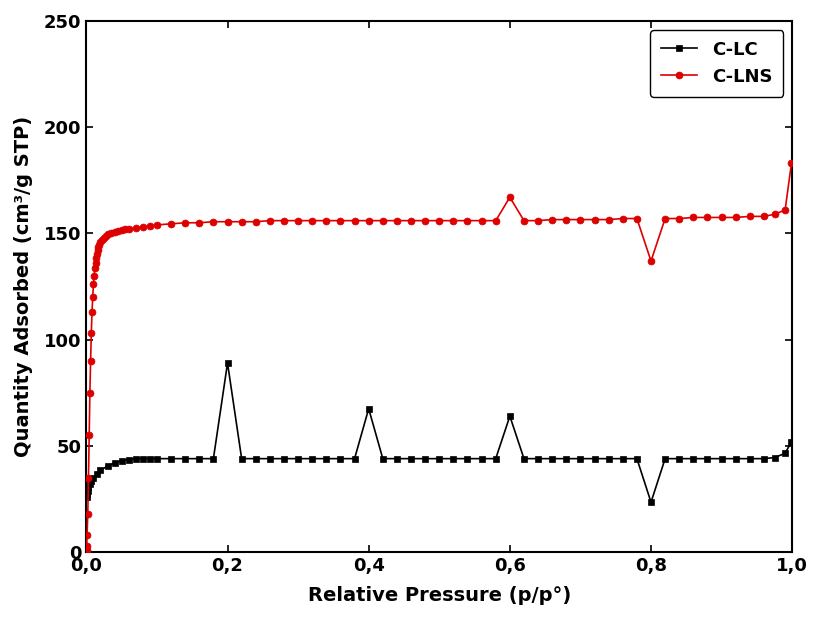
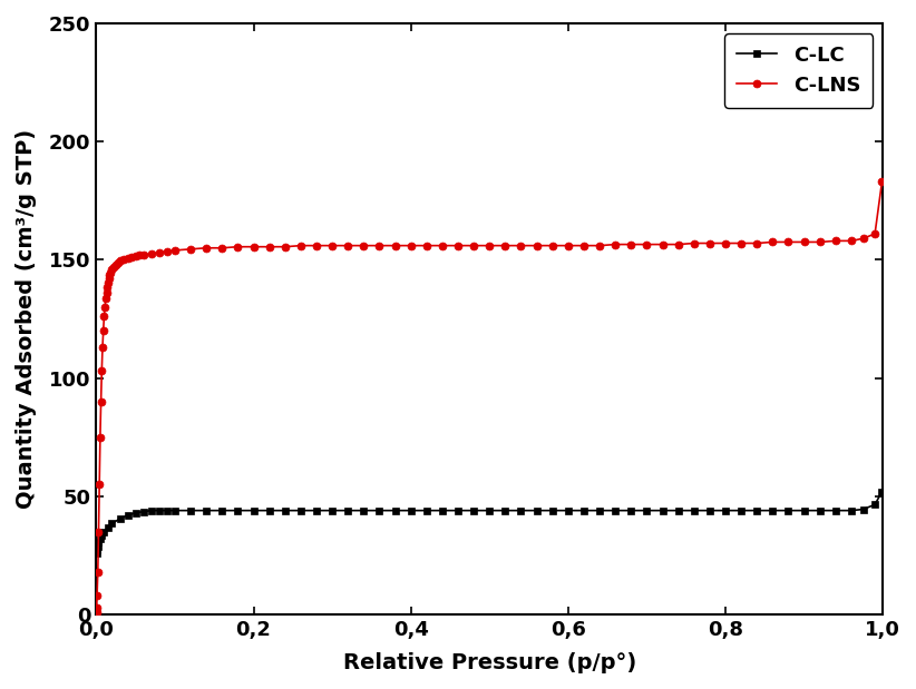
C-LC/0,2: 89.0 -> 44.0
C-LC/0,4: 67.5 -> 44.0
C-LC/0,6: 64.0 -> 44.0
C-LNS/0,6: 167.0 -> 156.0
C-LC/0,8: 23.5 -> 44.0
C-LNS/0,8: 137.0 -> 157.0
